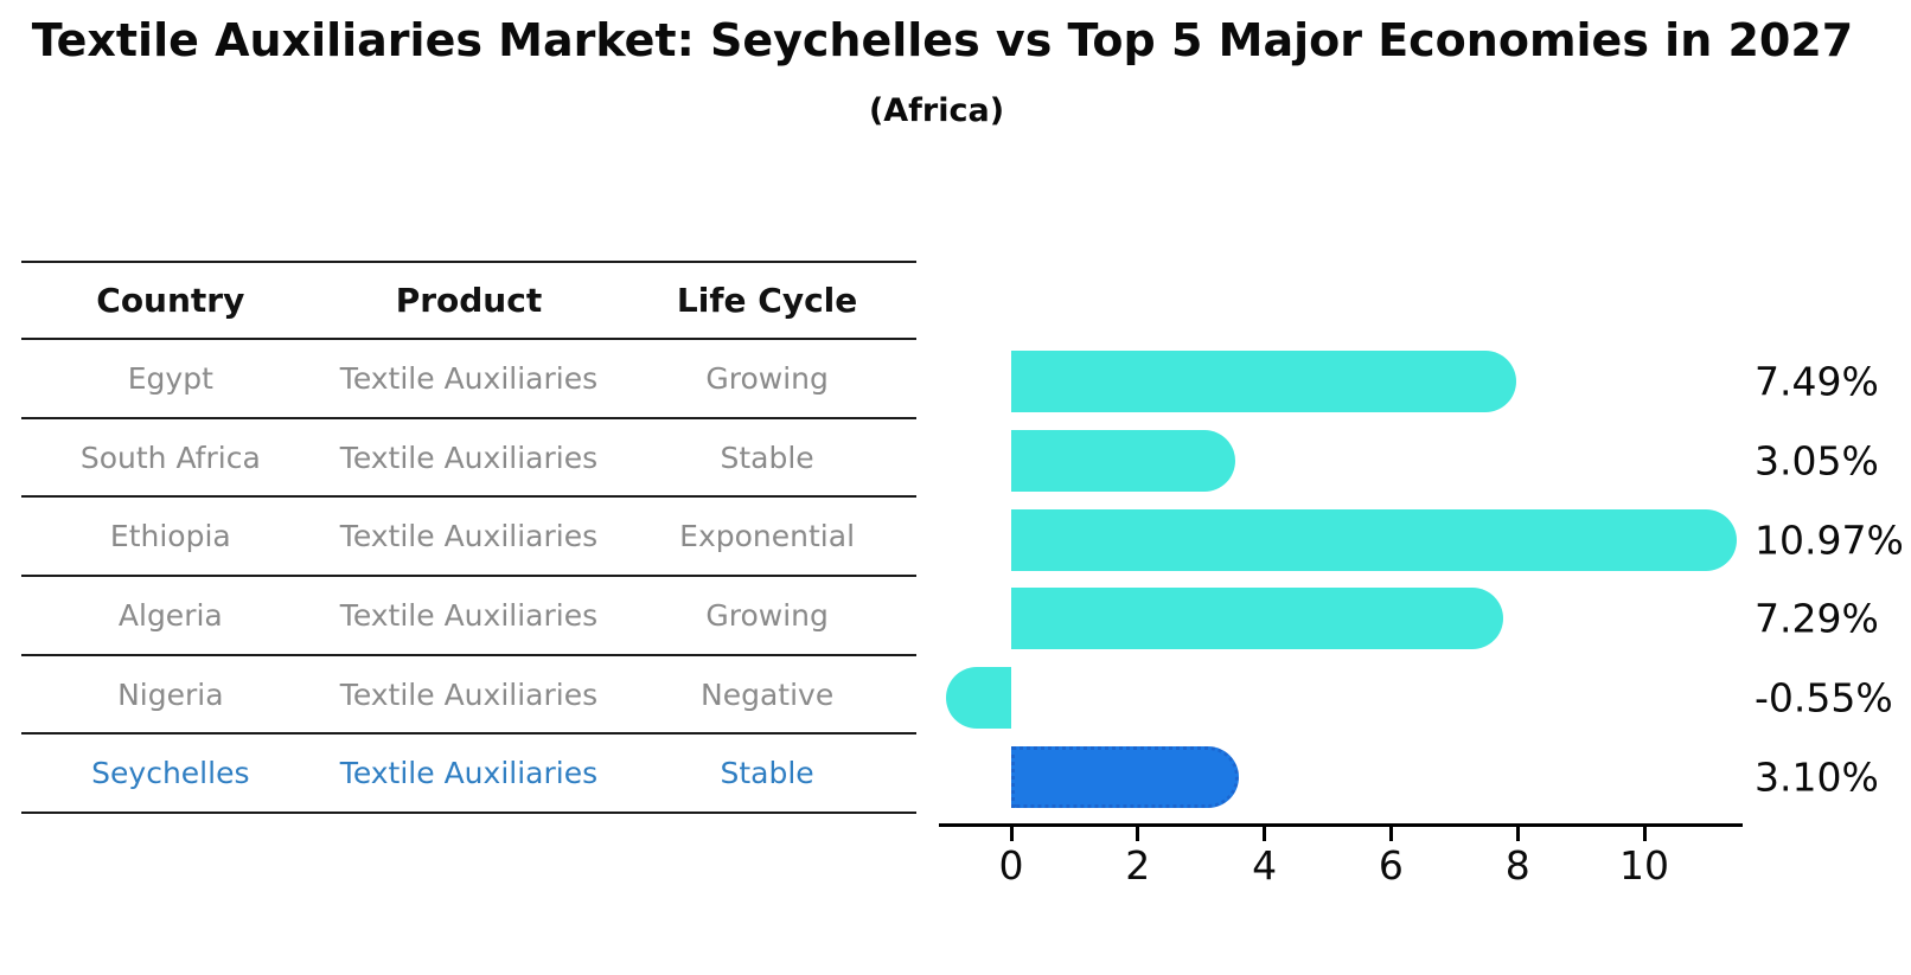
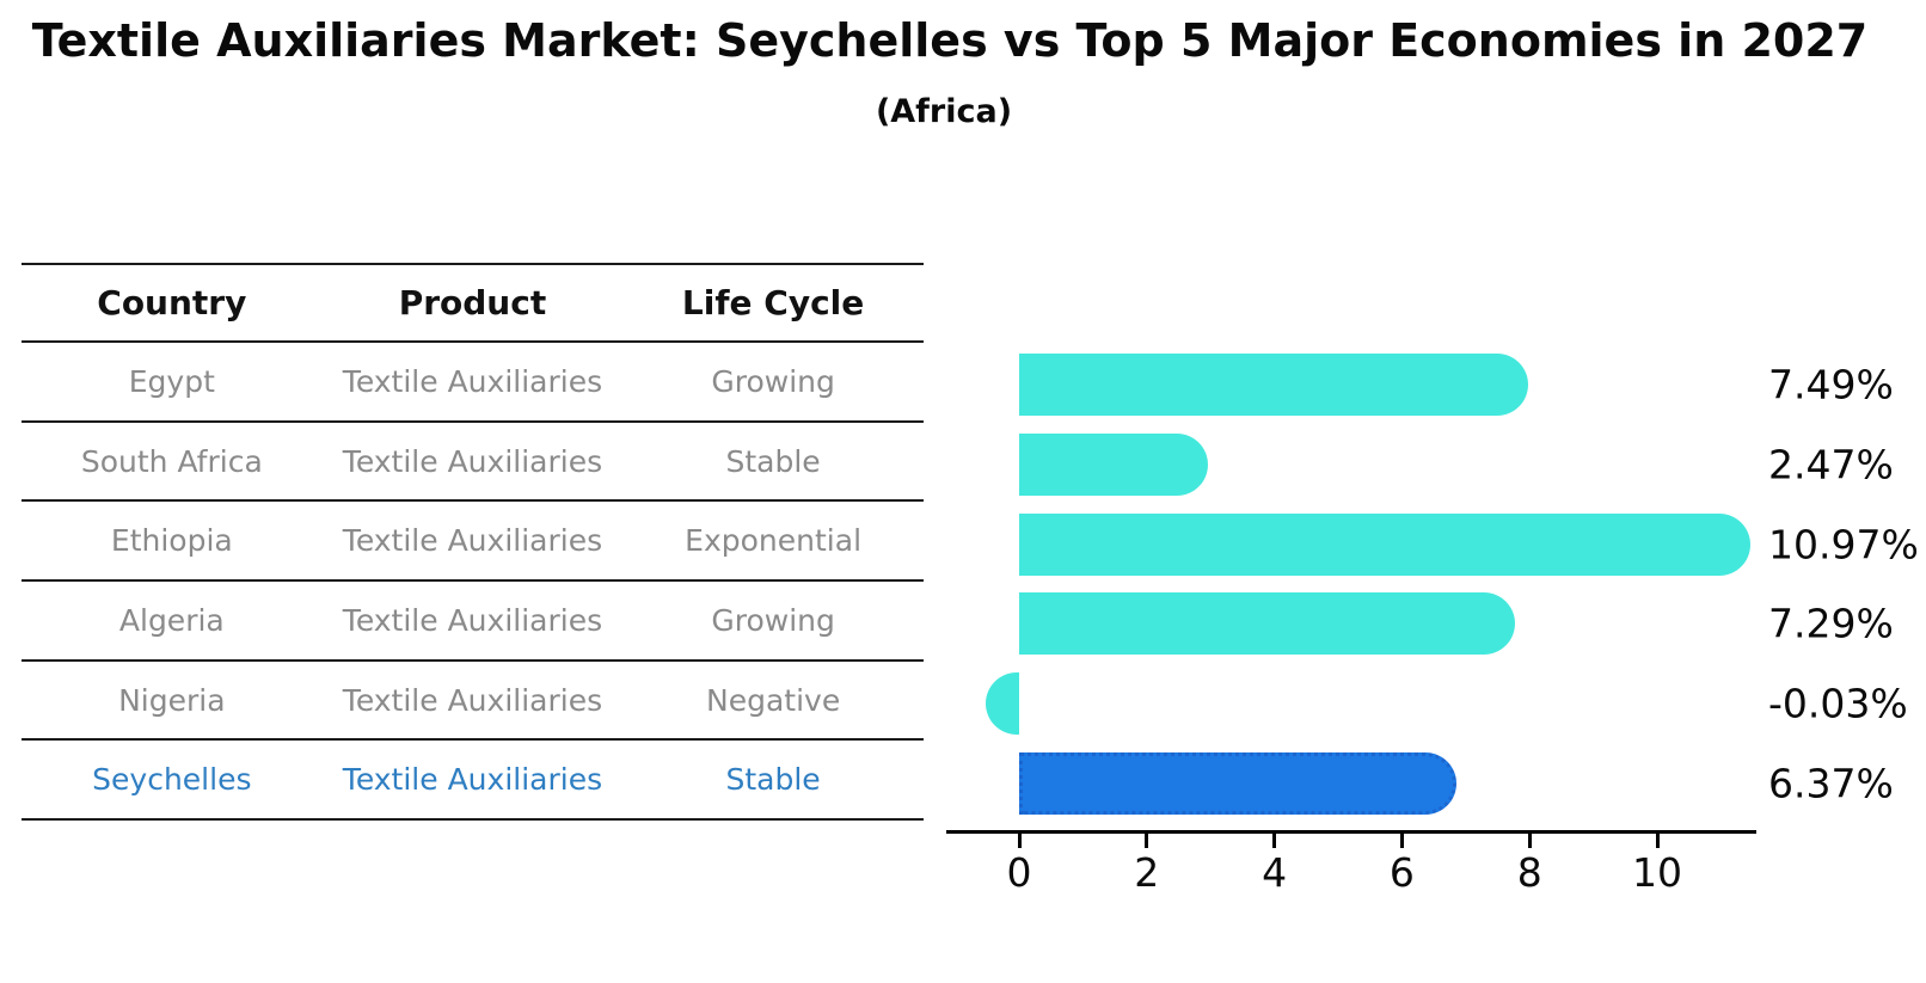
South Africa: 3.05% -> 2.47%
Nigeria: -0.55% -> -0.03%
Seychelles: 3.10% -> 6.37%
